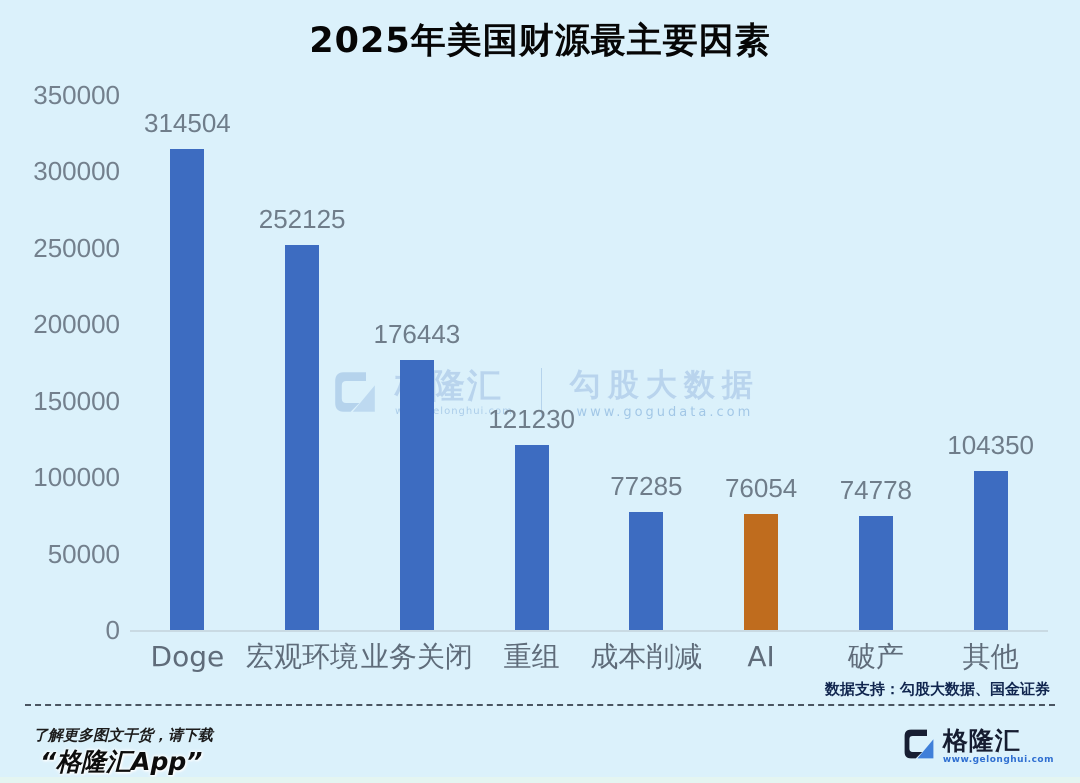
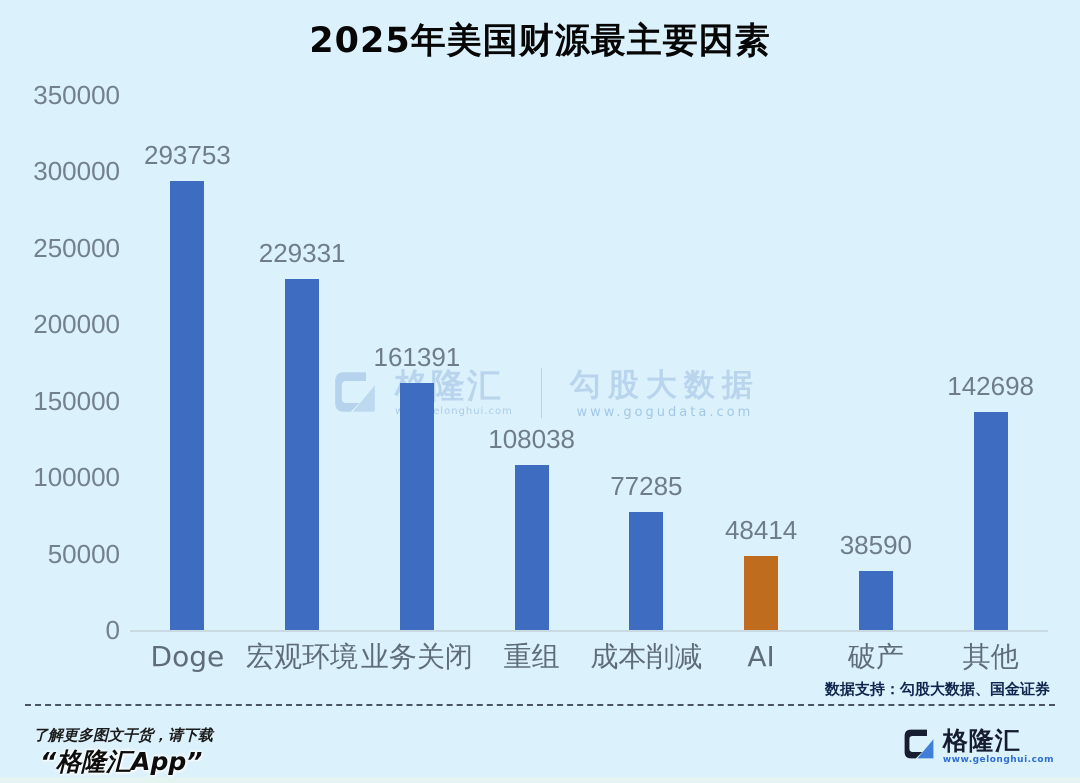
Doge: 314504 -> 293753
宏观环境: 252125 -> 229331
业务关闭: 176443 -> 161391
重组: 121230 -> 108038
AI: 76054 -> 48414
破产: 74778 -> 38590
其他: 104350 -> 142698
